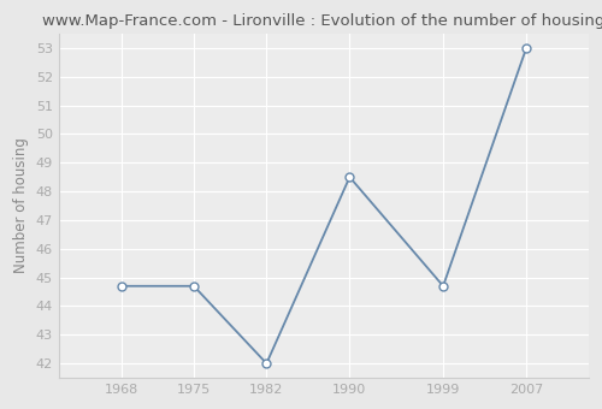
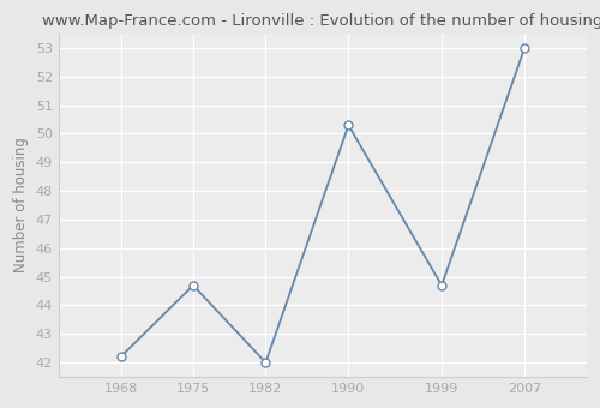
1968: 44.7 -> 42.2
1990: 48.5 -> 50.3
